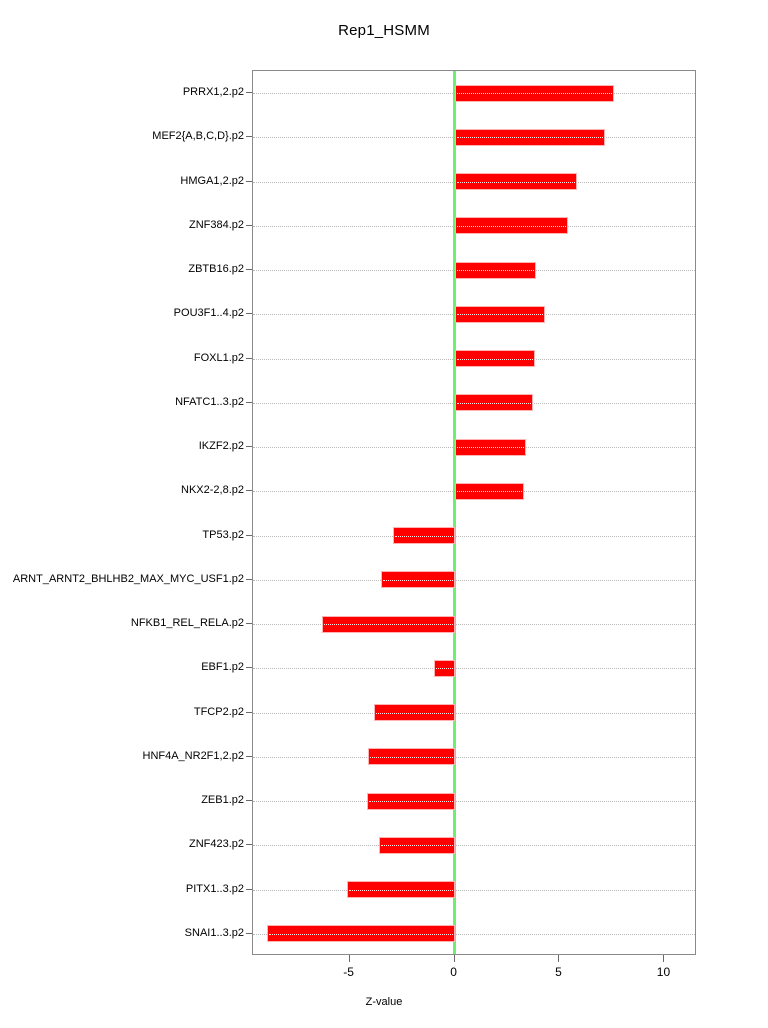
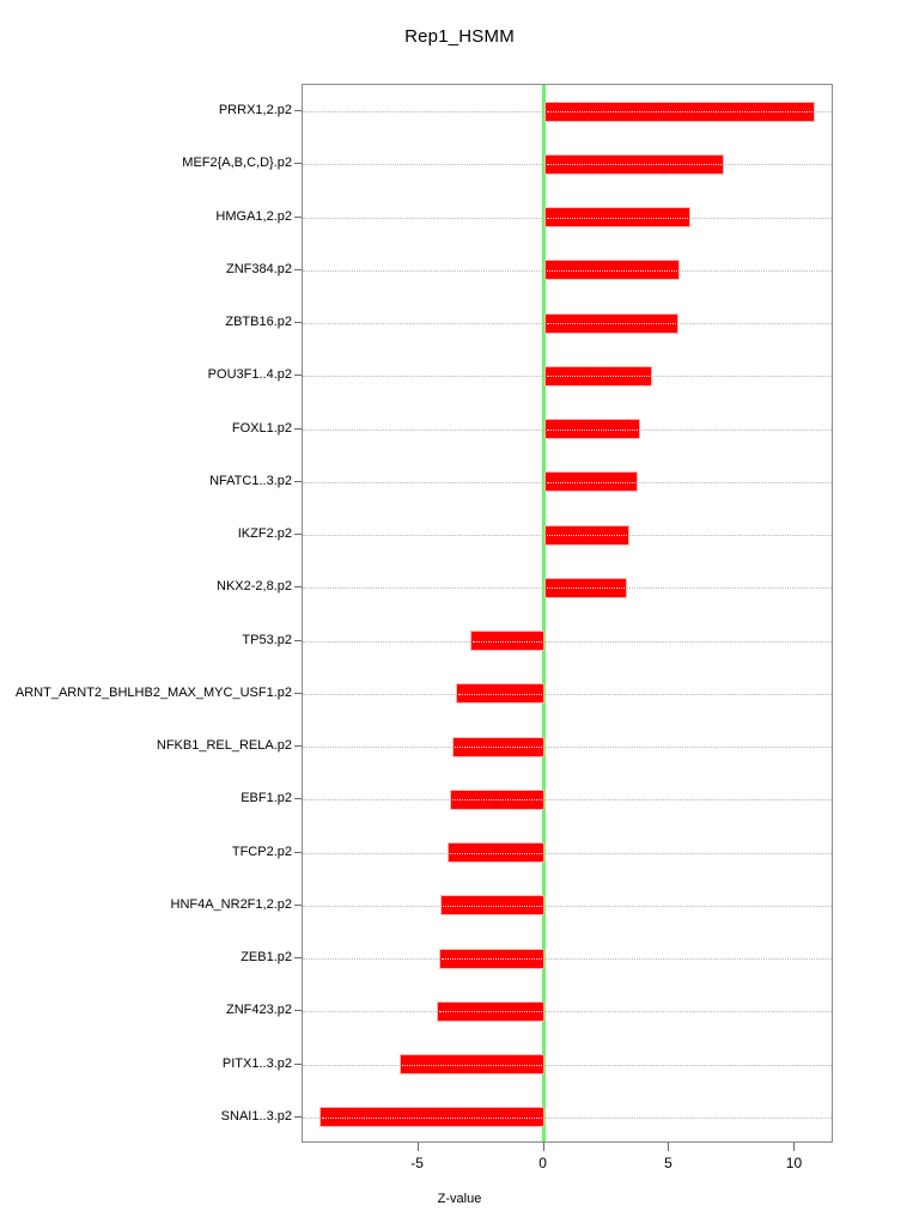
PRRX1,2.p2: 7.6 -> 10.8
ZBTB16.p2: 3.9 -> 5.3
NFKB1_REL_RELA.p2: -6.3 -> -3.6
EBF1.p2: -1.0 -> -3.8
ZNF423.p2: -3.6 -> -4.2
PITX1..3.p2: -5.1 -> -5.8
